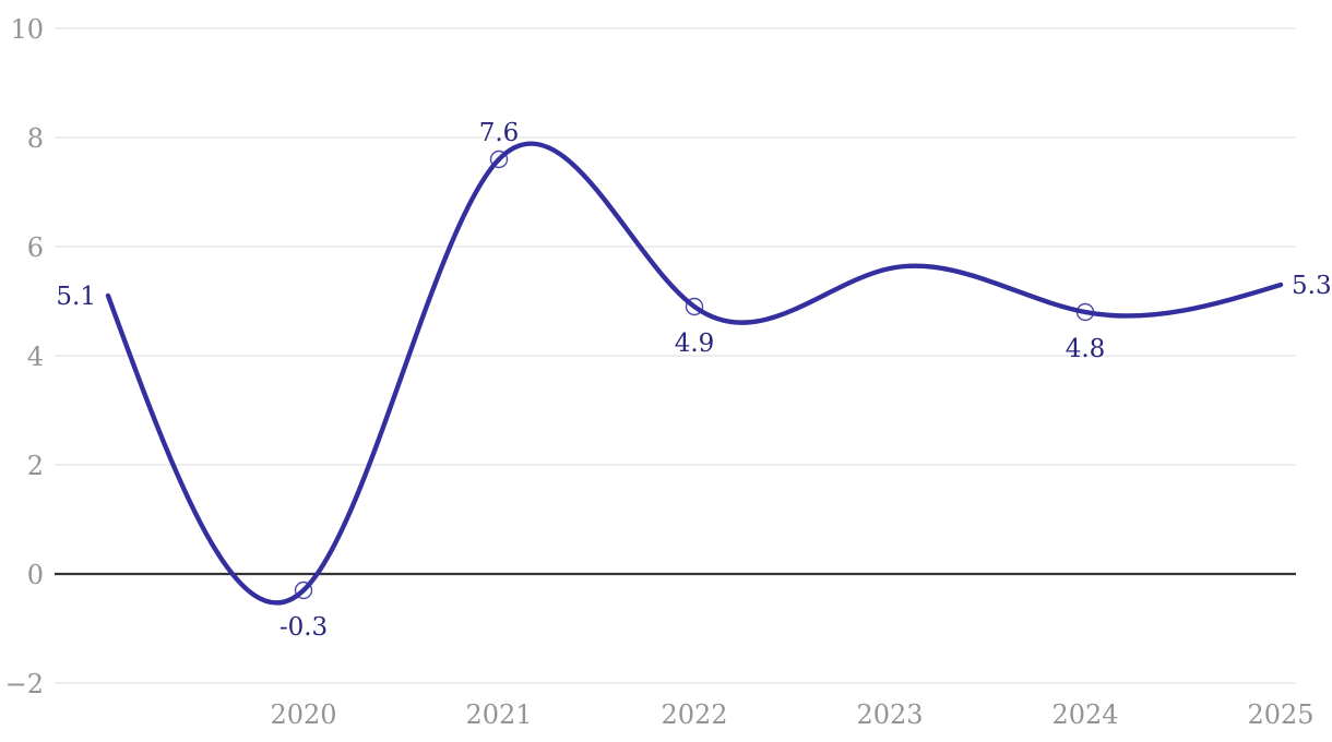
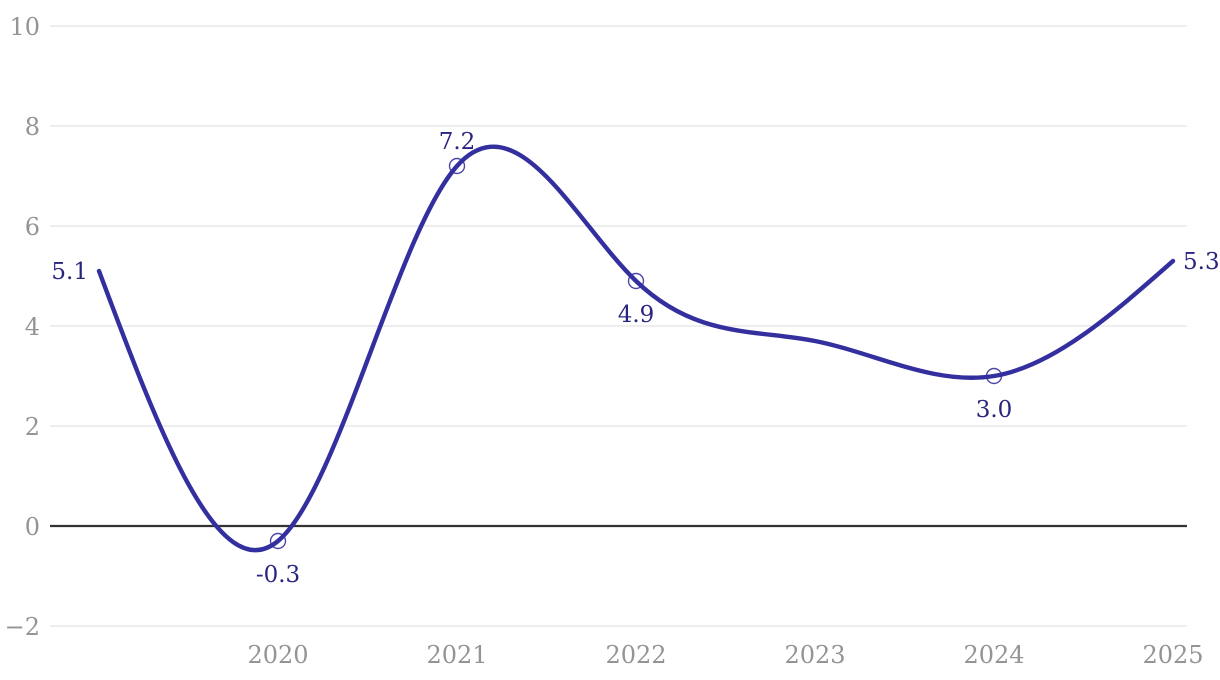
2021: 7.6 -> 7.2
2023: 5.6 -> 3.7
2024: 4.8 -> 3.0
